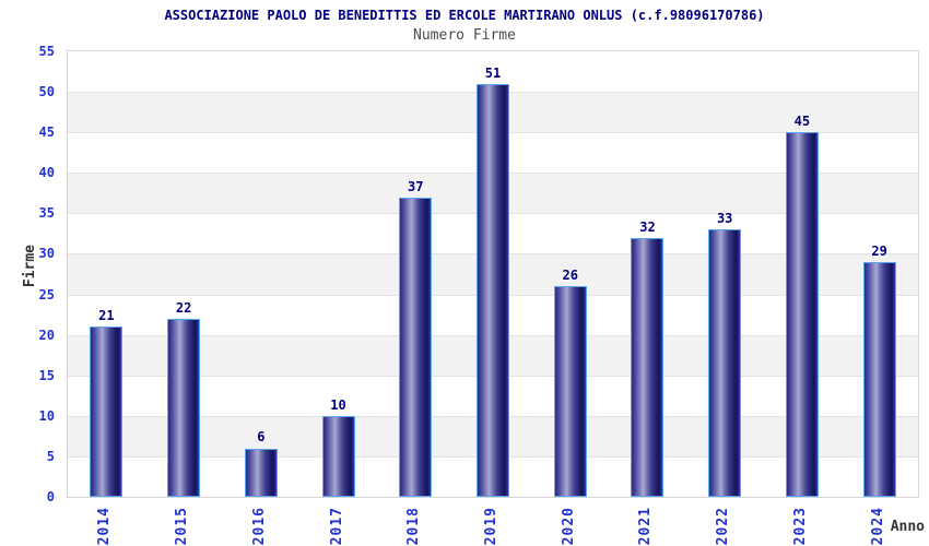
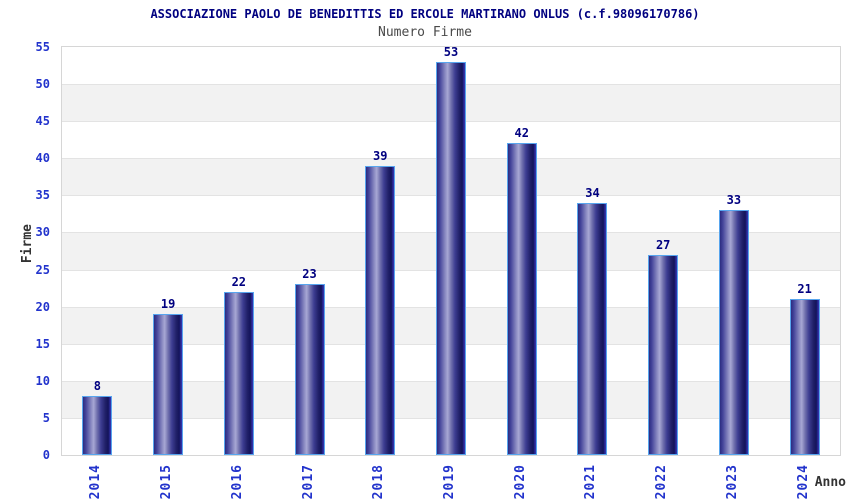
2014: 21 -> 8
2015: 22 -> 19
2016: 6 -> 22
2017: 10 -> 23
2018: 37 -> 39
2019: 51 -> 53
2020: 26 -> 42
2021: 32 -> 34
2022: 33 -> 27
2023: 45 -> 33
2024: 29 -> 21
